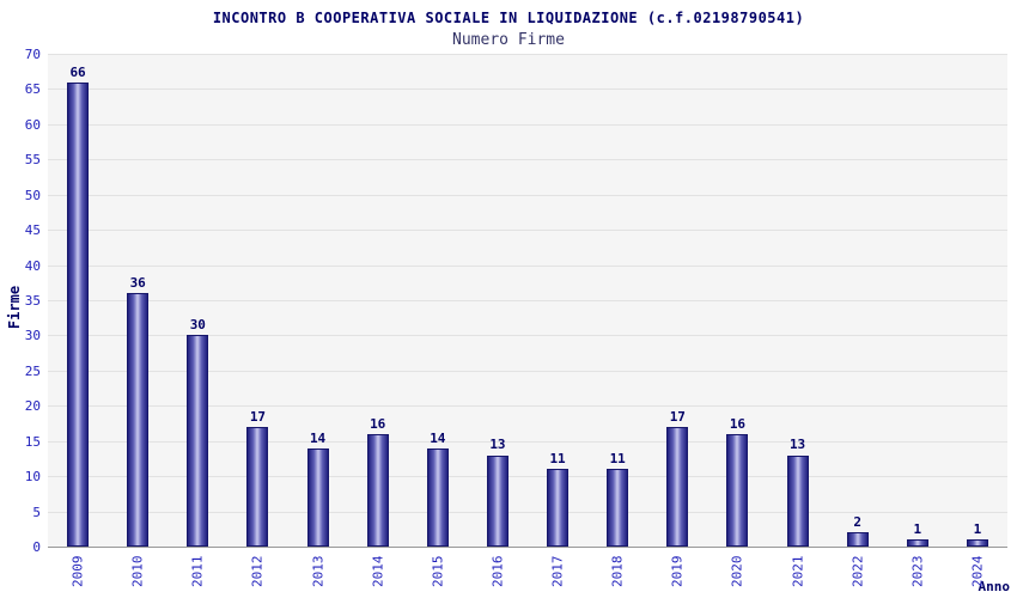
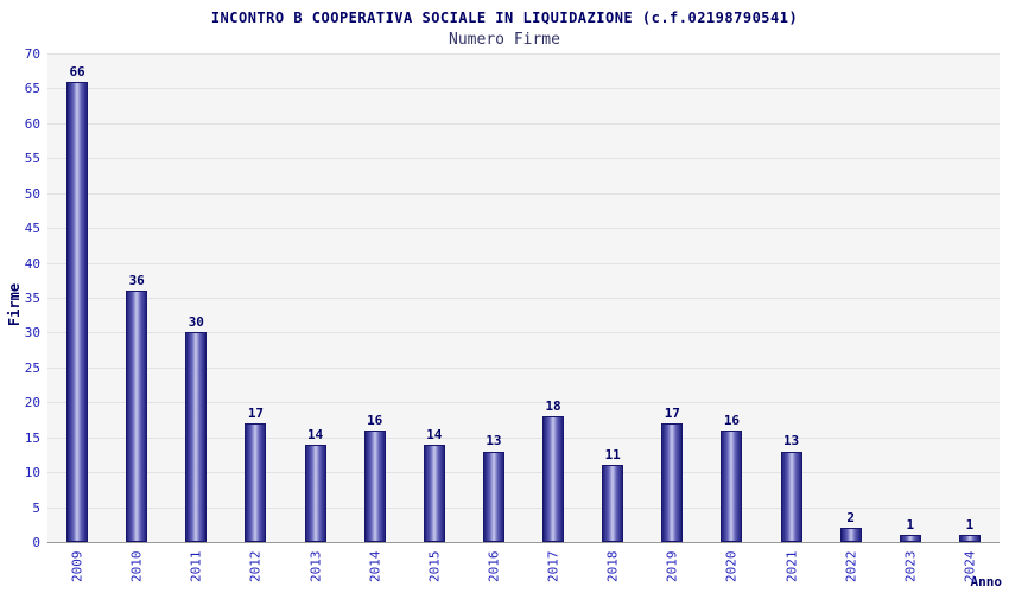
2017: 11 -> 18
